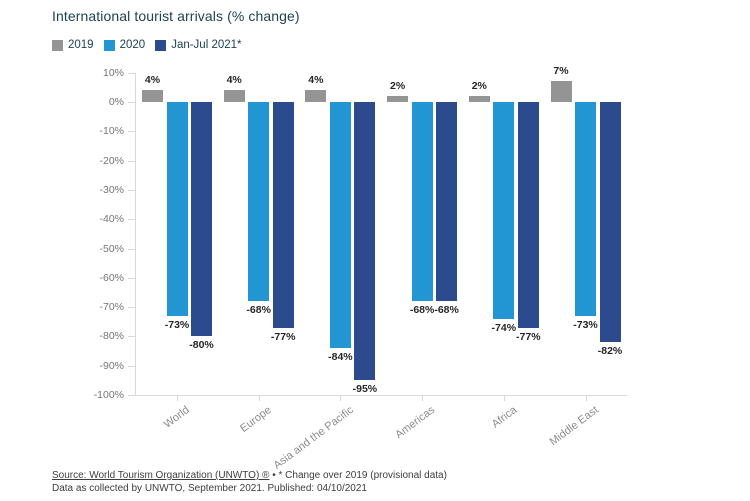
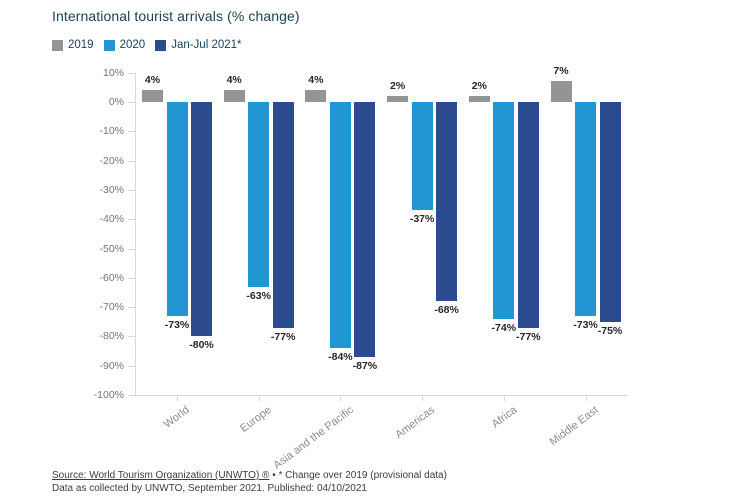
2020/Europe: -68% -> -63%
Jan-Jul 2021*/Asia and the Pacific: -95% -> -87%
2020/Americas: -68% -> -37%
Jan-Jul 2021*/Middle East: -82% -> -75%
